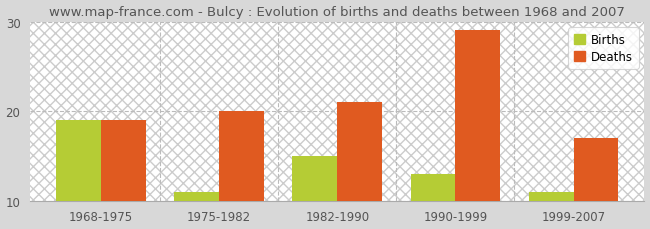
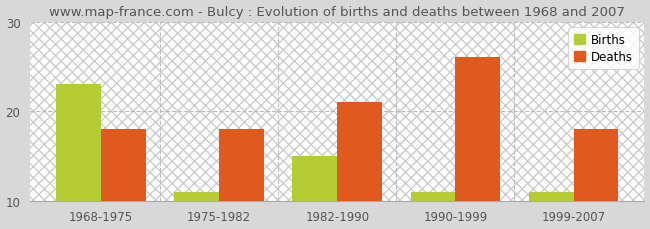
Births/1968-1975: 19 -> 23
Deaths/1968-1975: 19 -> 18
Deaths/1975-1982: 20 -> 18
Births/1990-1999: 13 -> 11
Deaths/1990-1999: 29 -> 26
Deaths/1999-2007: 17 -> 18
